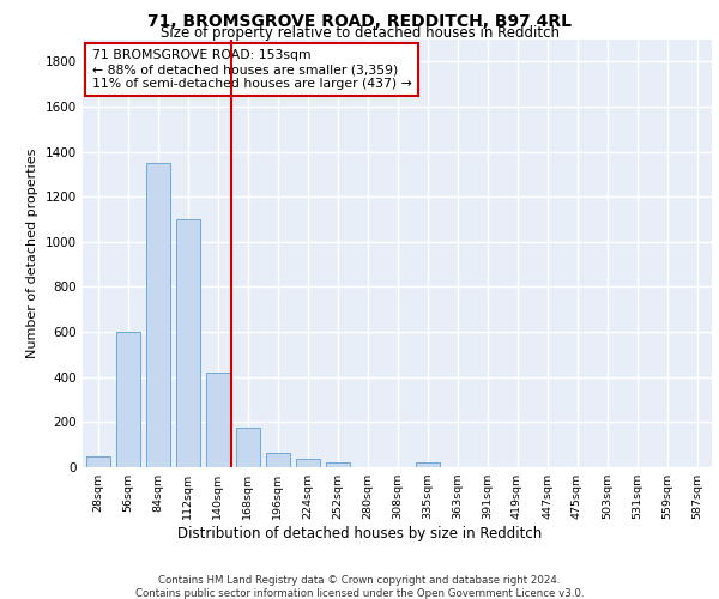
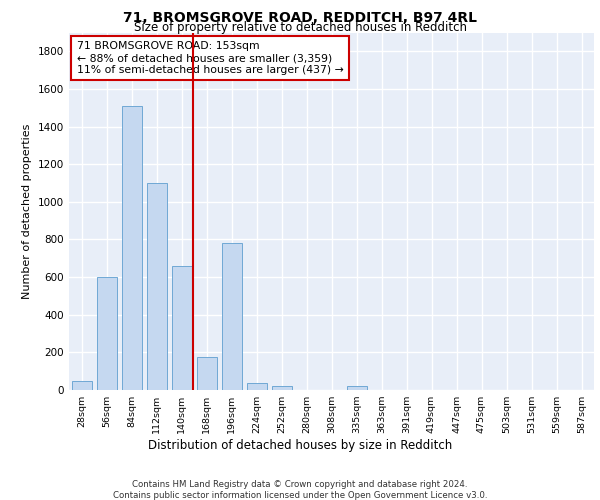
84sqm: 1350 -> 1510
140sqm: 420 -> 660
196sqm: 60 -> 780
